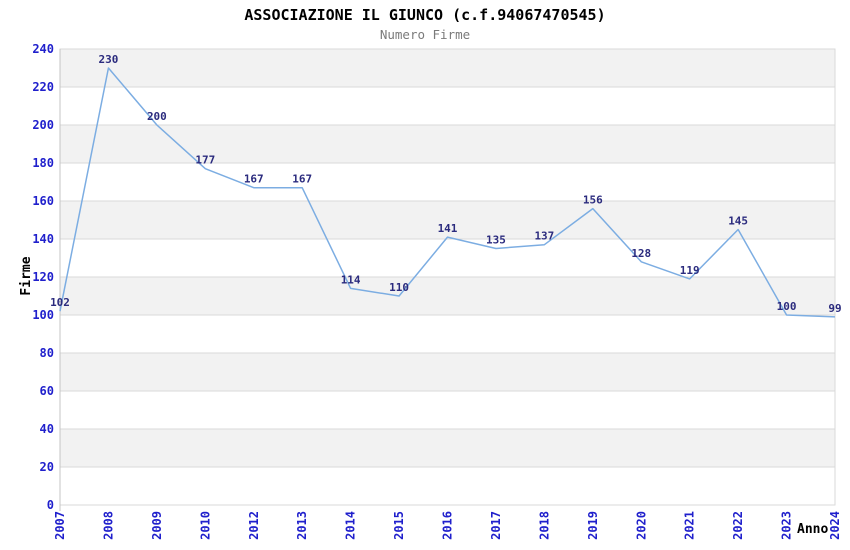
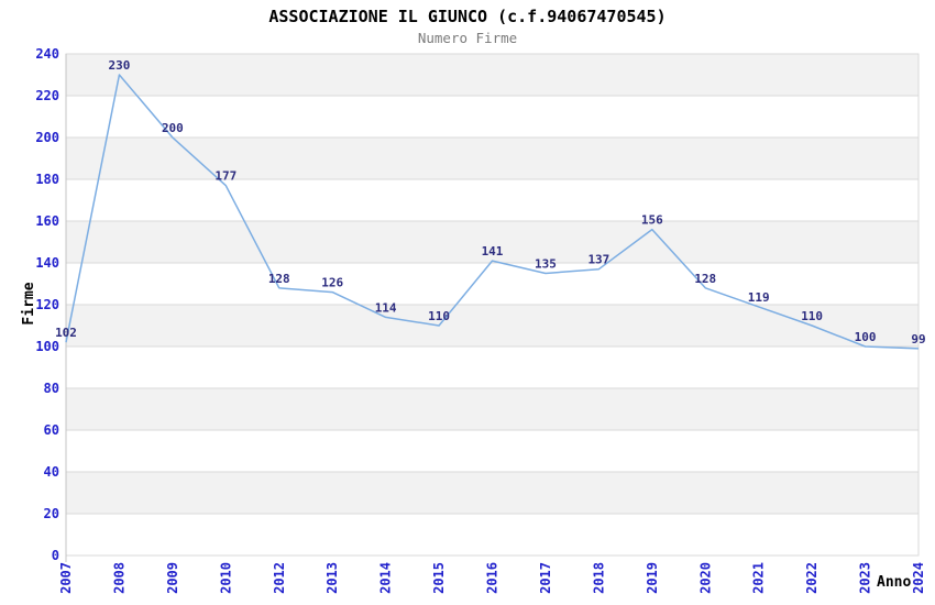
2012: 167 -> 128
2013: 167 -> 126
2022: 145 -> 110
